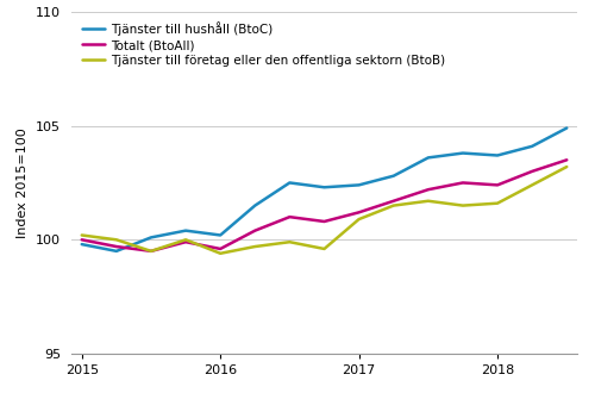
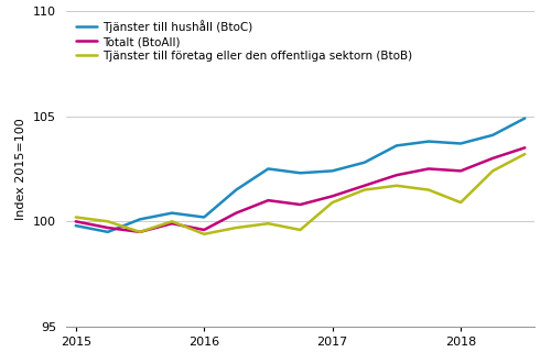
Tjänster till företag eller den offentliga sektorn (BtoB)/2018: 101.6 -> 100.9
